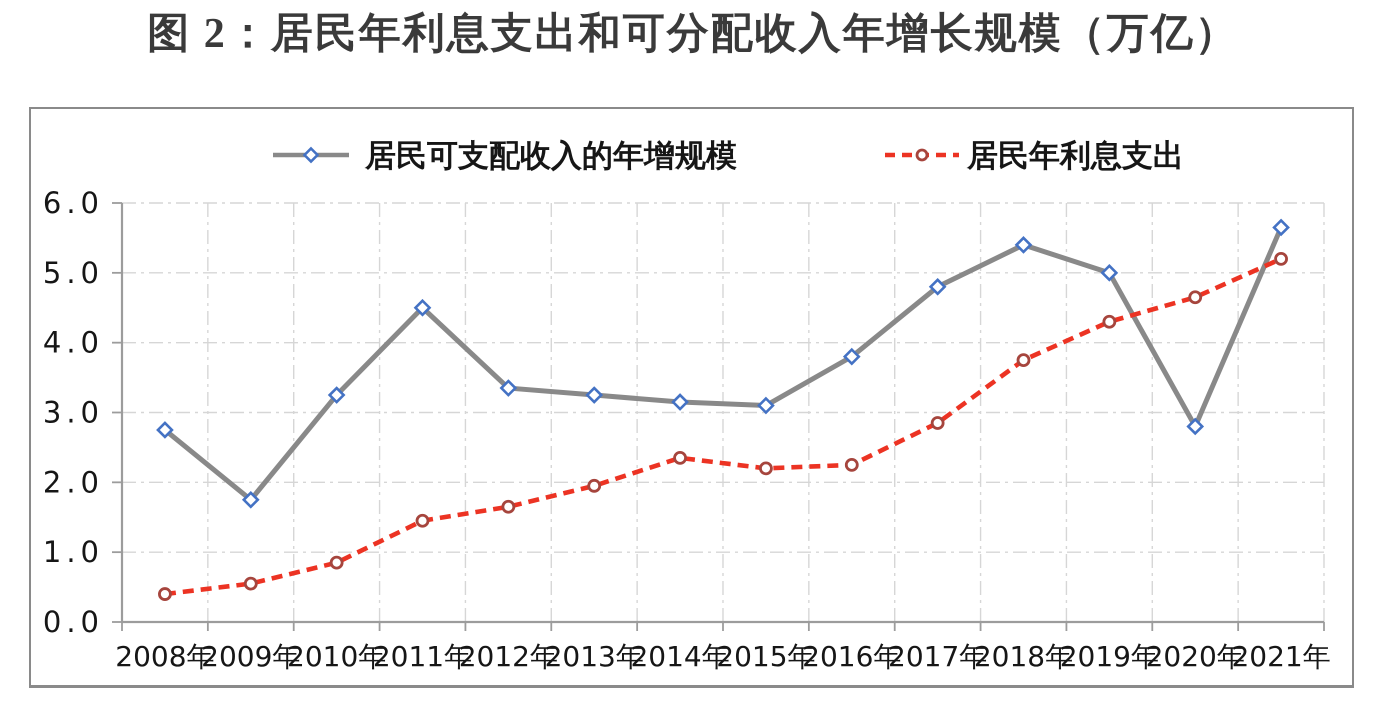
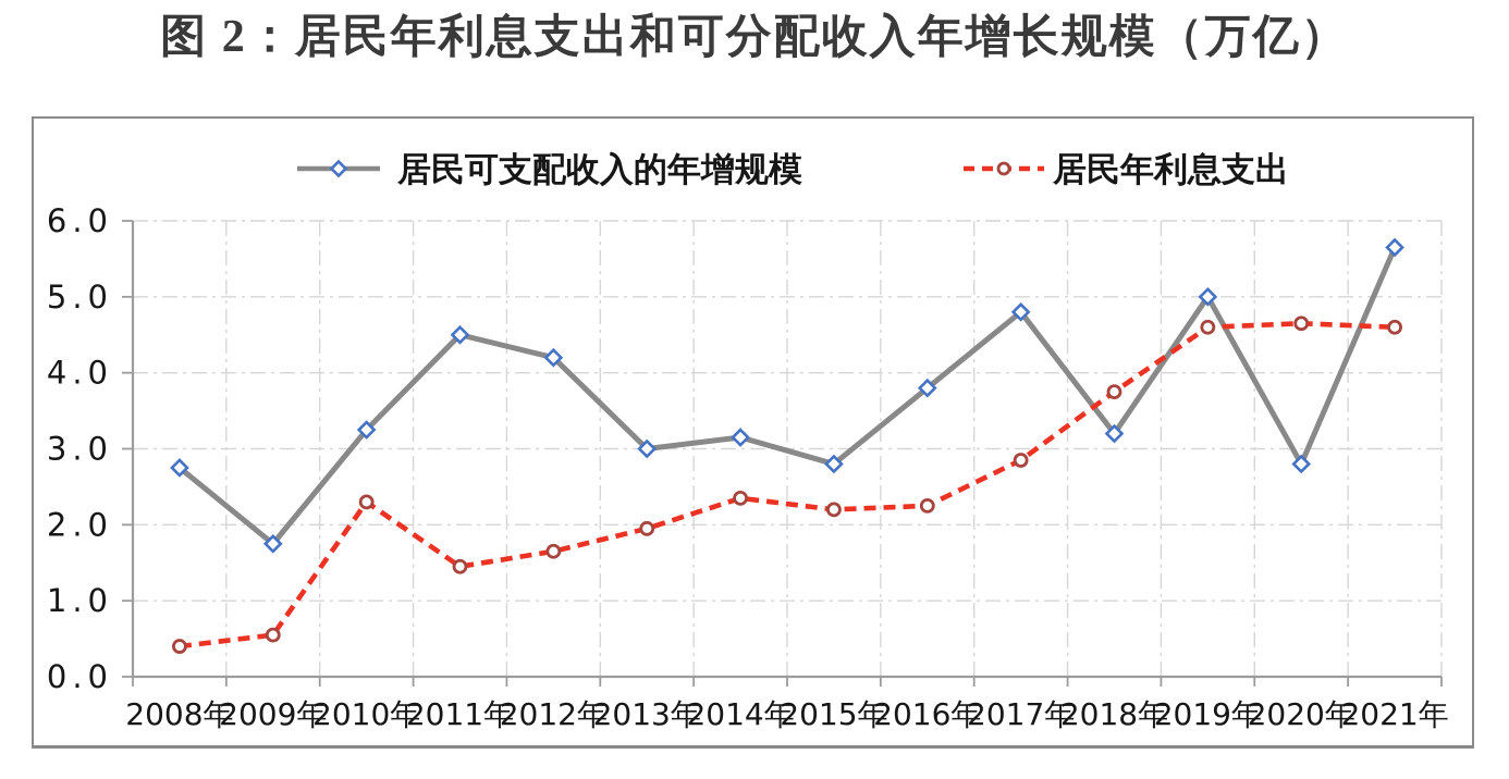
居民年利息支出/2010年: 0.8 -> 2.3
居民可支配收入的年增规模/2012年: 3.4 -> 4.2
居民可支配收入的年增规模/2013年: 3.2 -> 3.0
居民可支配收入的年增规模/2015年: 3.1 -> 2.8
居民可支配收入的年增规模/2018年: 5.4 -> 3.2
居民年利息支出/2019年: 4.3 -> 4.6
居民年利息支出/2021年: 5.2 -> 4.6
